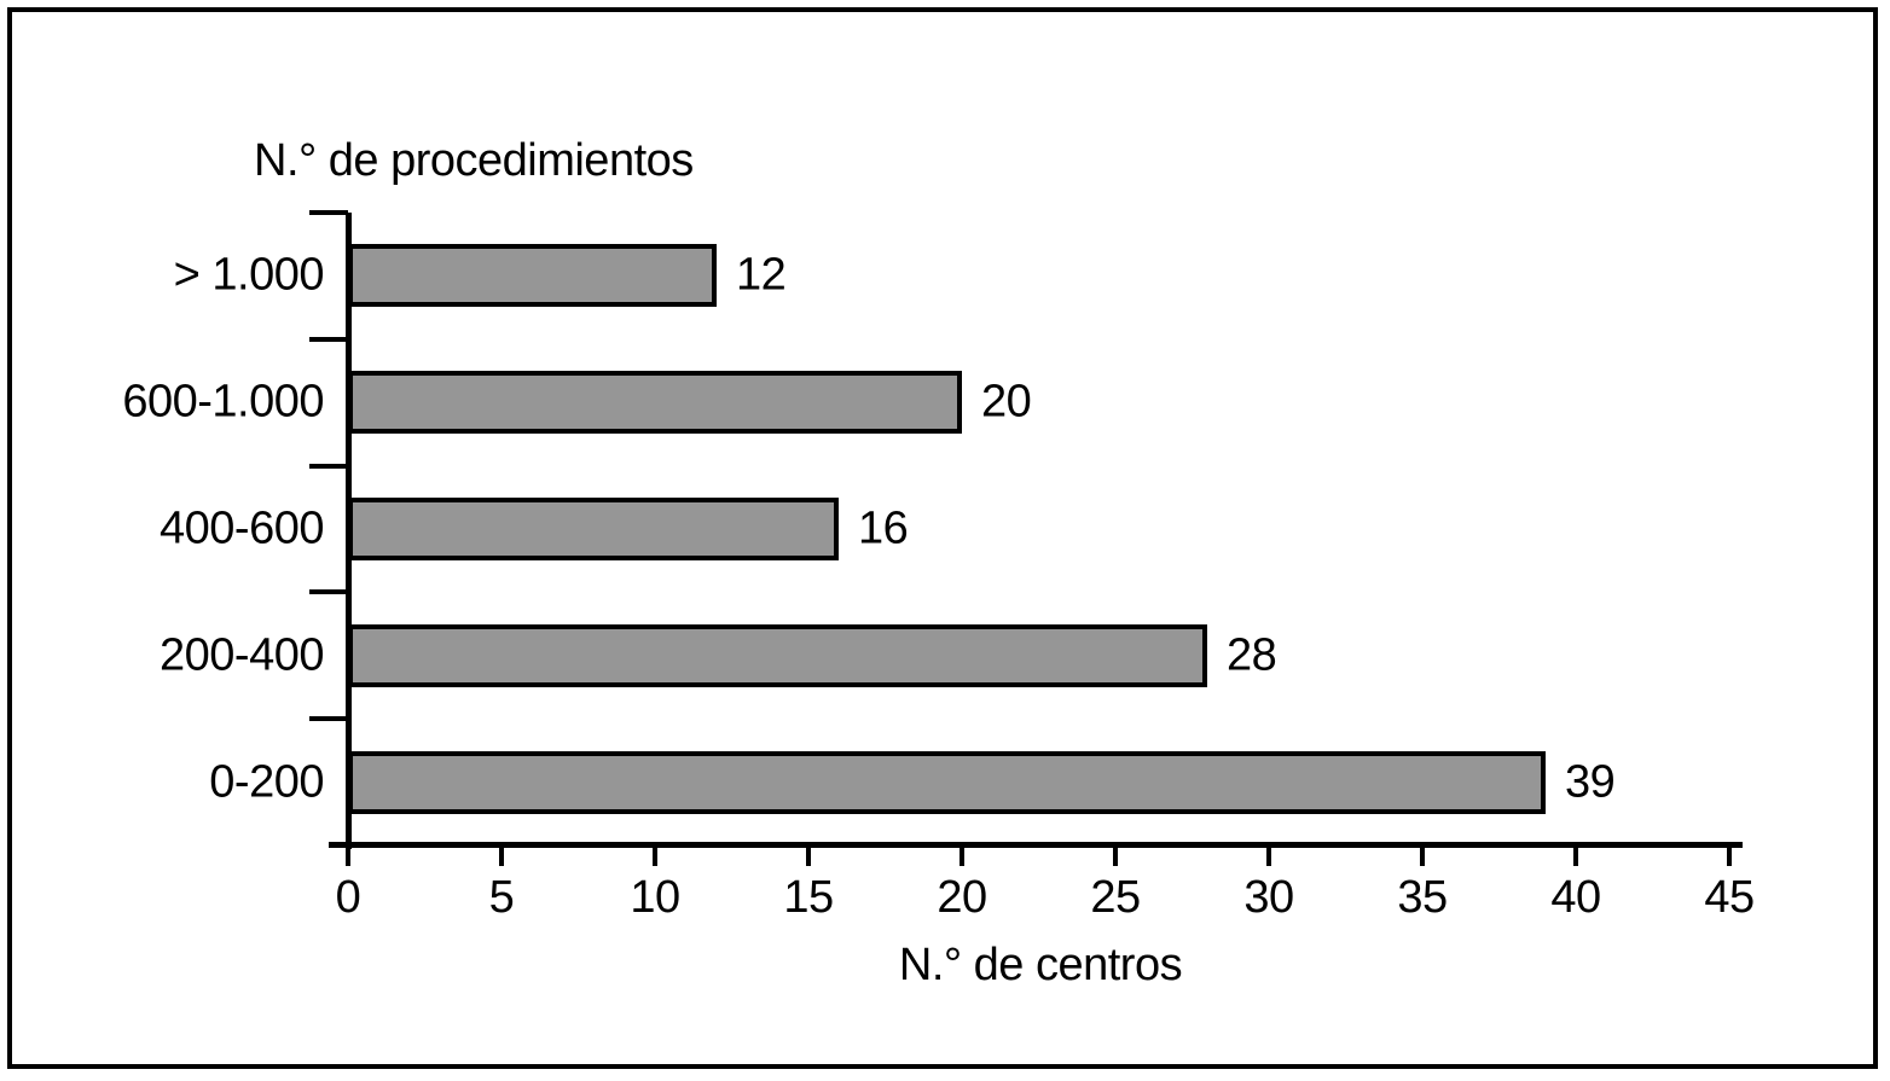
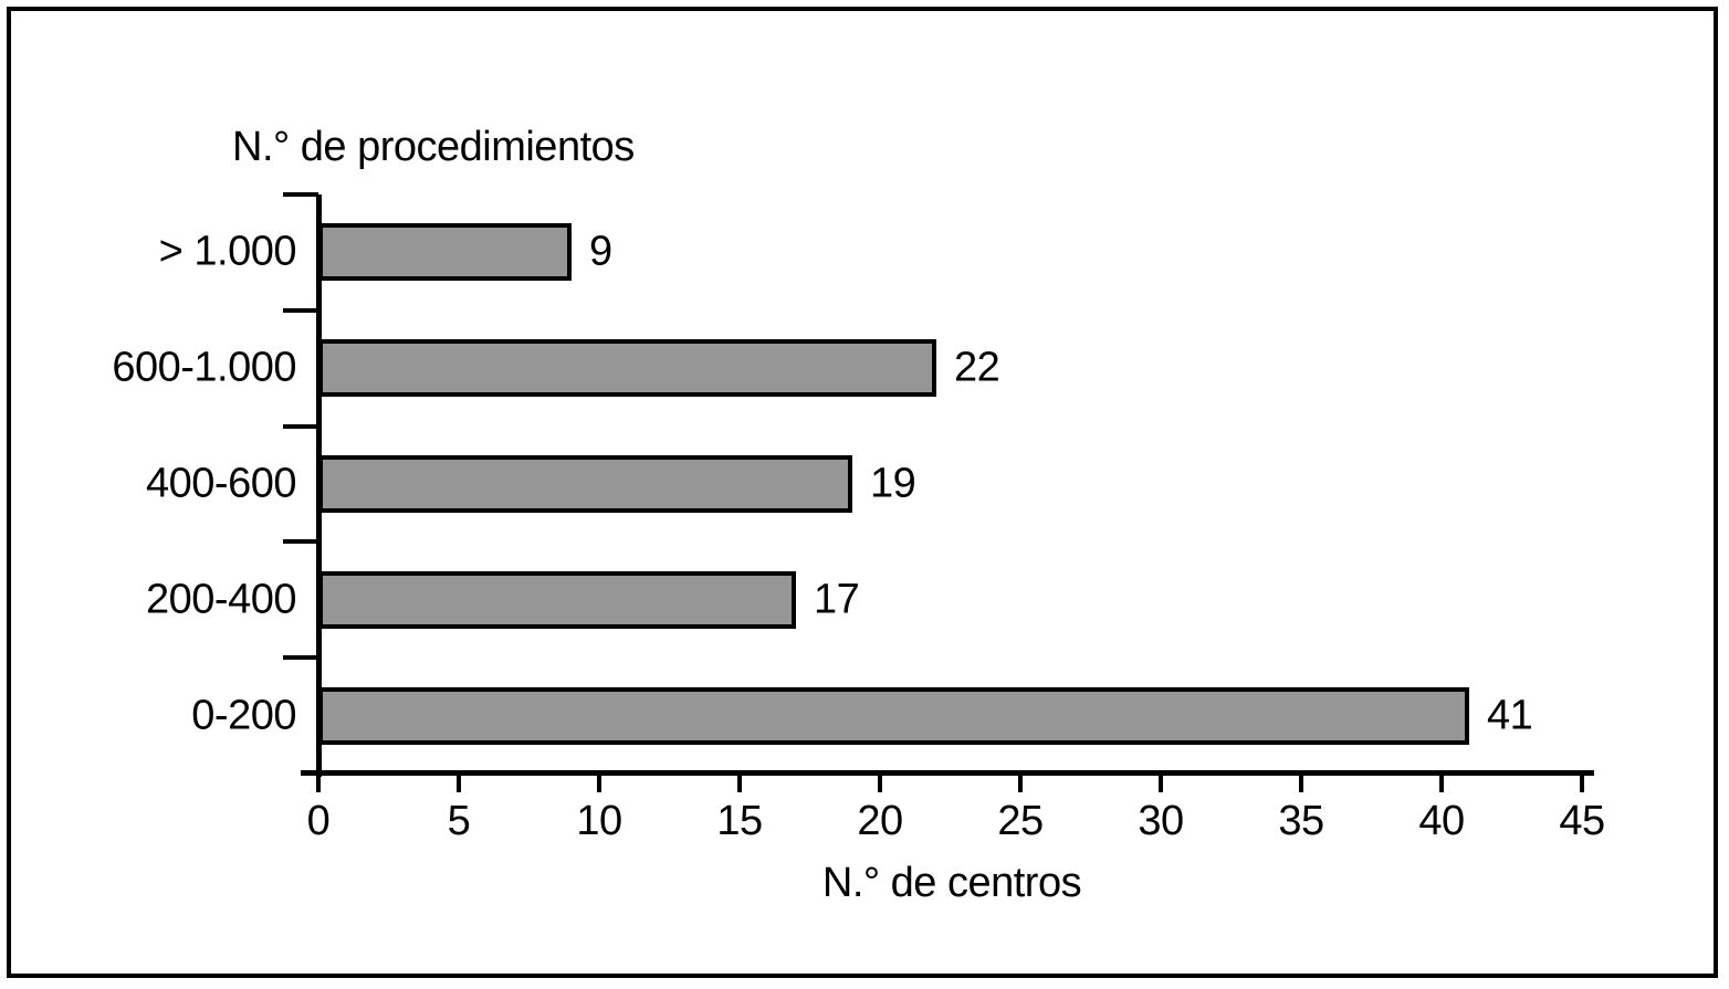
> 1.000: 12 -> 9
600-1.000: 20 -> 22
400-600: 16 -> 19
200-400: 28 -> 17
0-200: 39 -> 41
